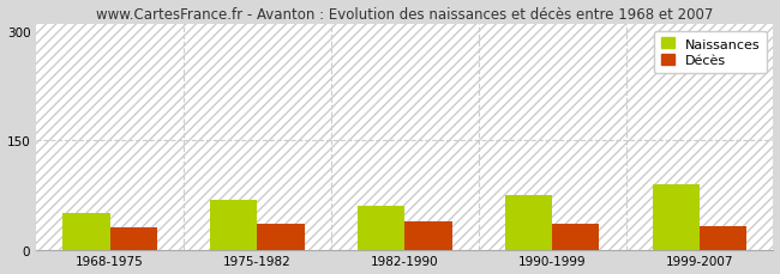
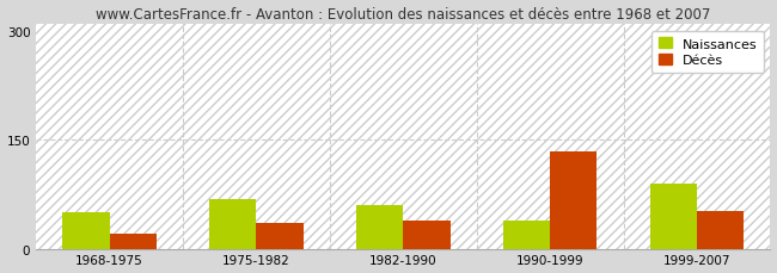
Décès/1968-1975: 30 -> 20
Naissances/1990-1999: 75 -> 38
Décès/1990-1999: 36 -> 134
Décès/1999-2007: 32 -> 52
